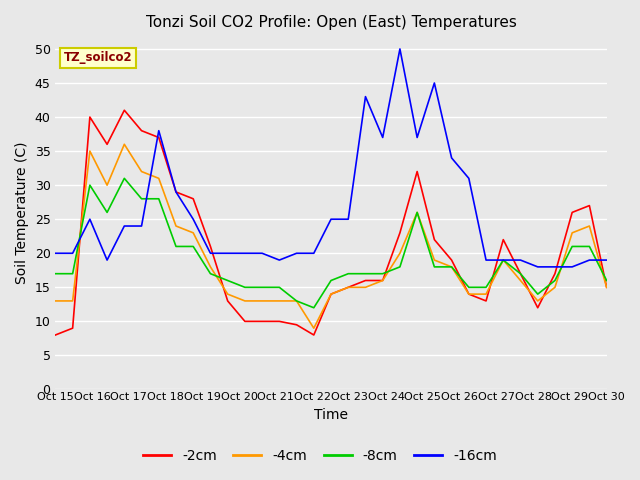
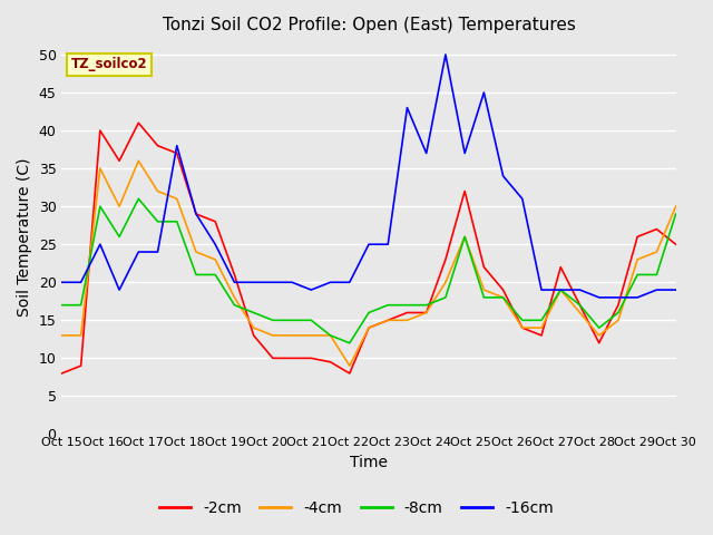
-2cm/Oct 30: 15.0 -> 25.0
-4cm/Oct 30: 15 -> 30
-8cm/Oct 30: 16 -> 29
